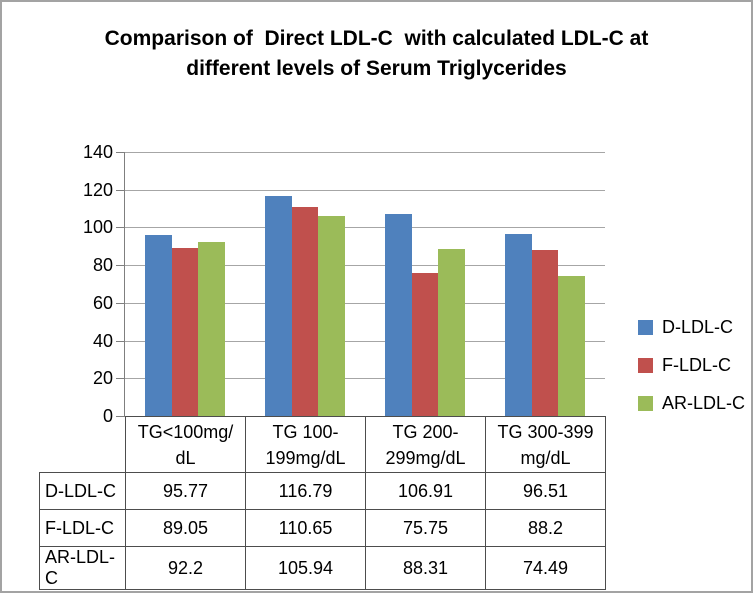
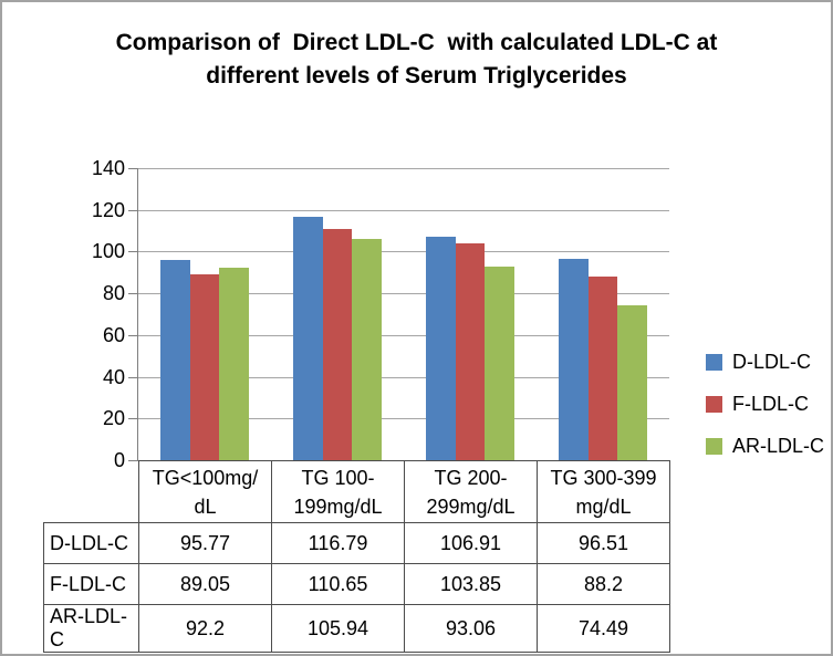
F-LDL-C/TG 200-299mg/dL: 75.75 -> 103.85
AR-LDL-C/TG 200-299mg/dL: 88.31 -> 93.06
